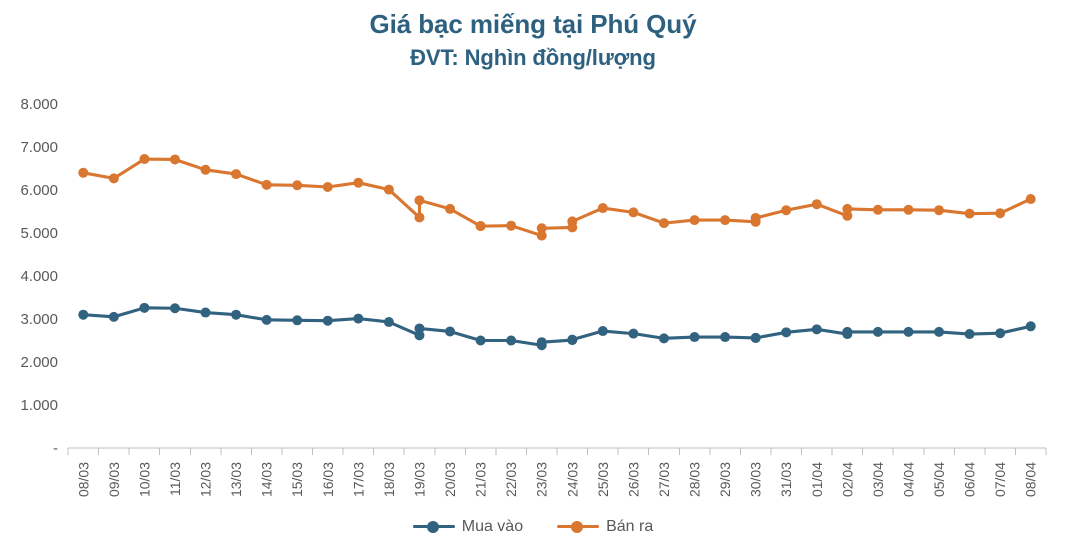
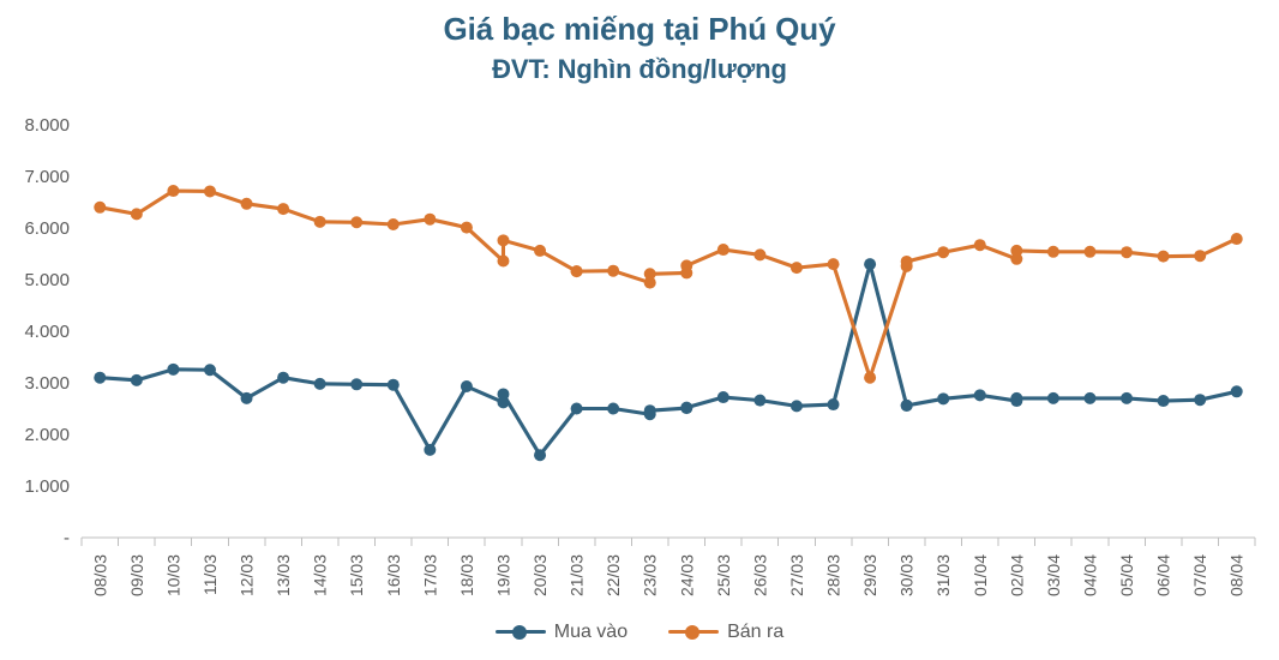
Mua vào/12/03: 3200 -> 2700
Mua vào/17/03: 3000 -> 1700
Mua vào/20/03: 2700 -> 1600
Mua vào/29/03: 2600 -> 5300
Bán ra/29/03: 5300 -> 3100
